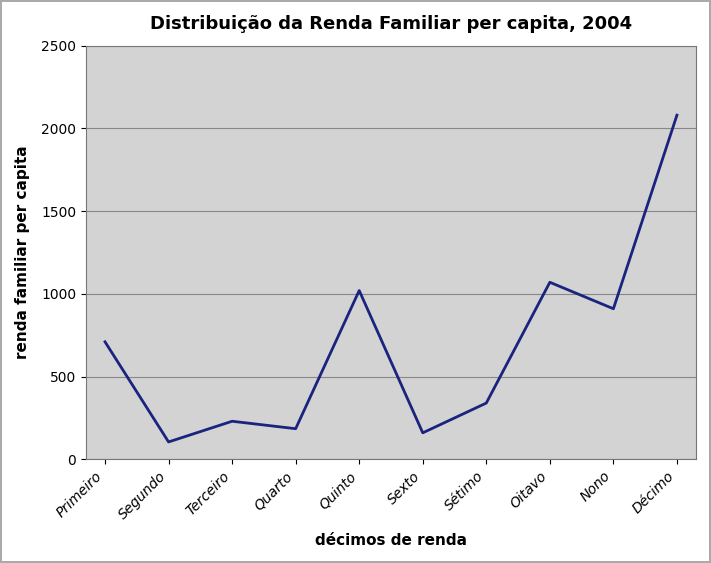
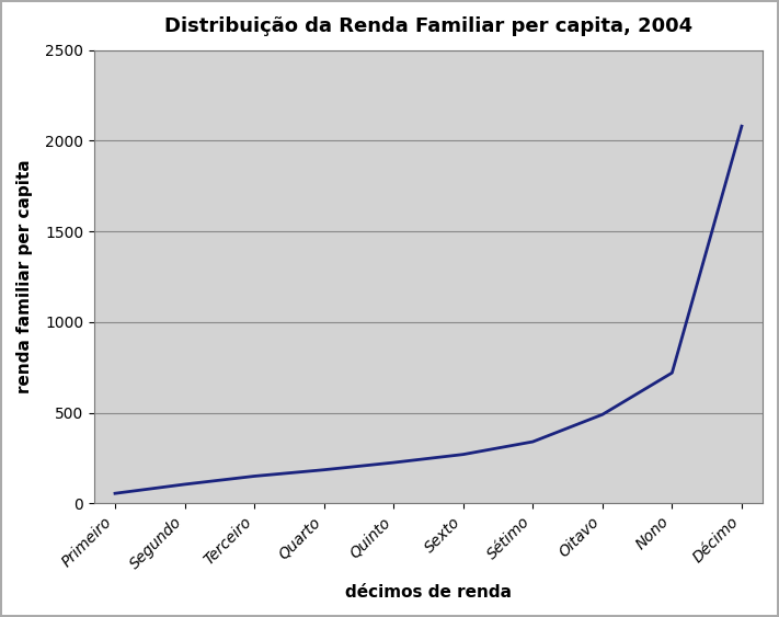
Primeiro: 710 -> 60
Terceiro: 230 -> 150
Quinto: 1020 -> 220
Sexto: 160 -> 270
Oitavo: 1070 -> 490
Nono: 910 -> 720
